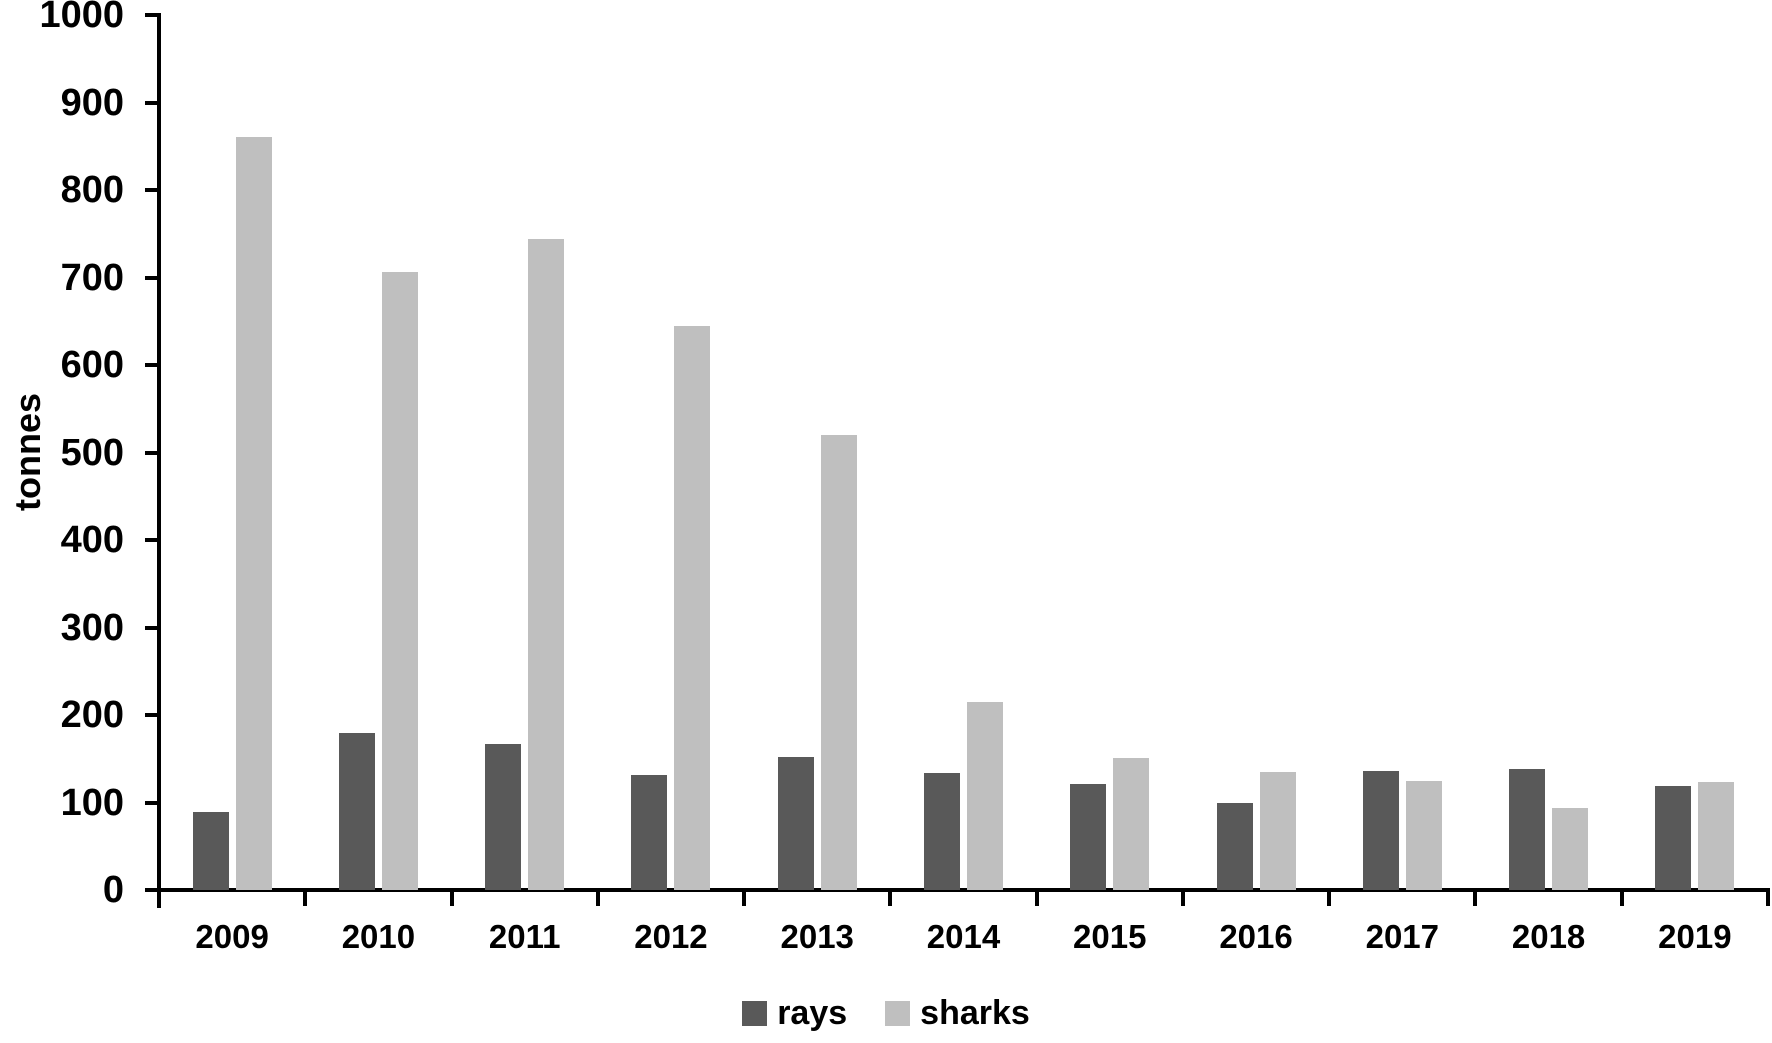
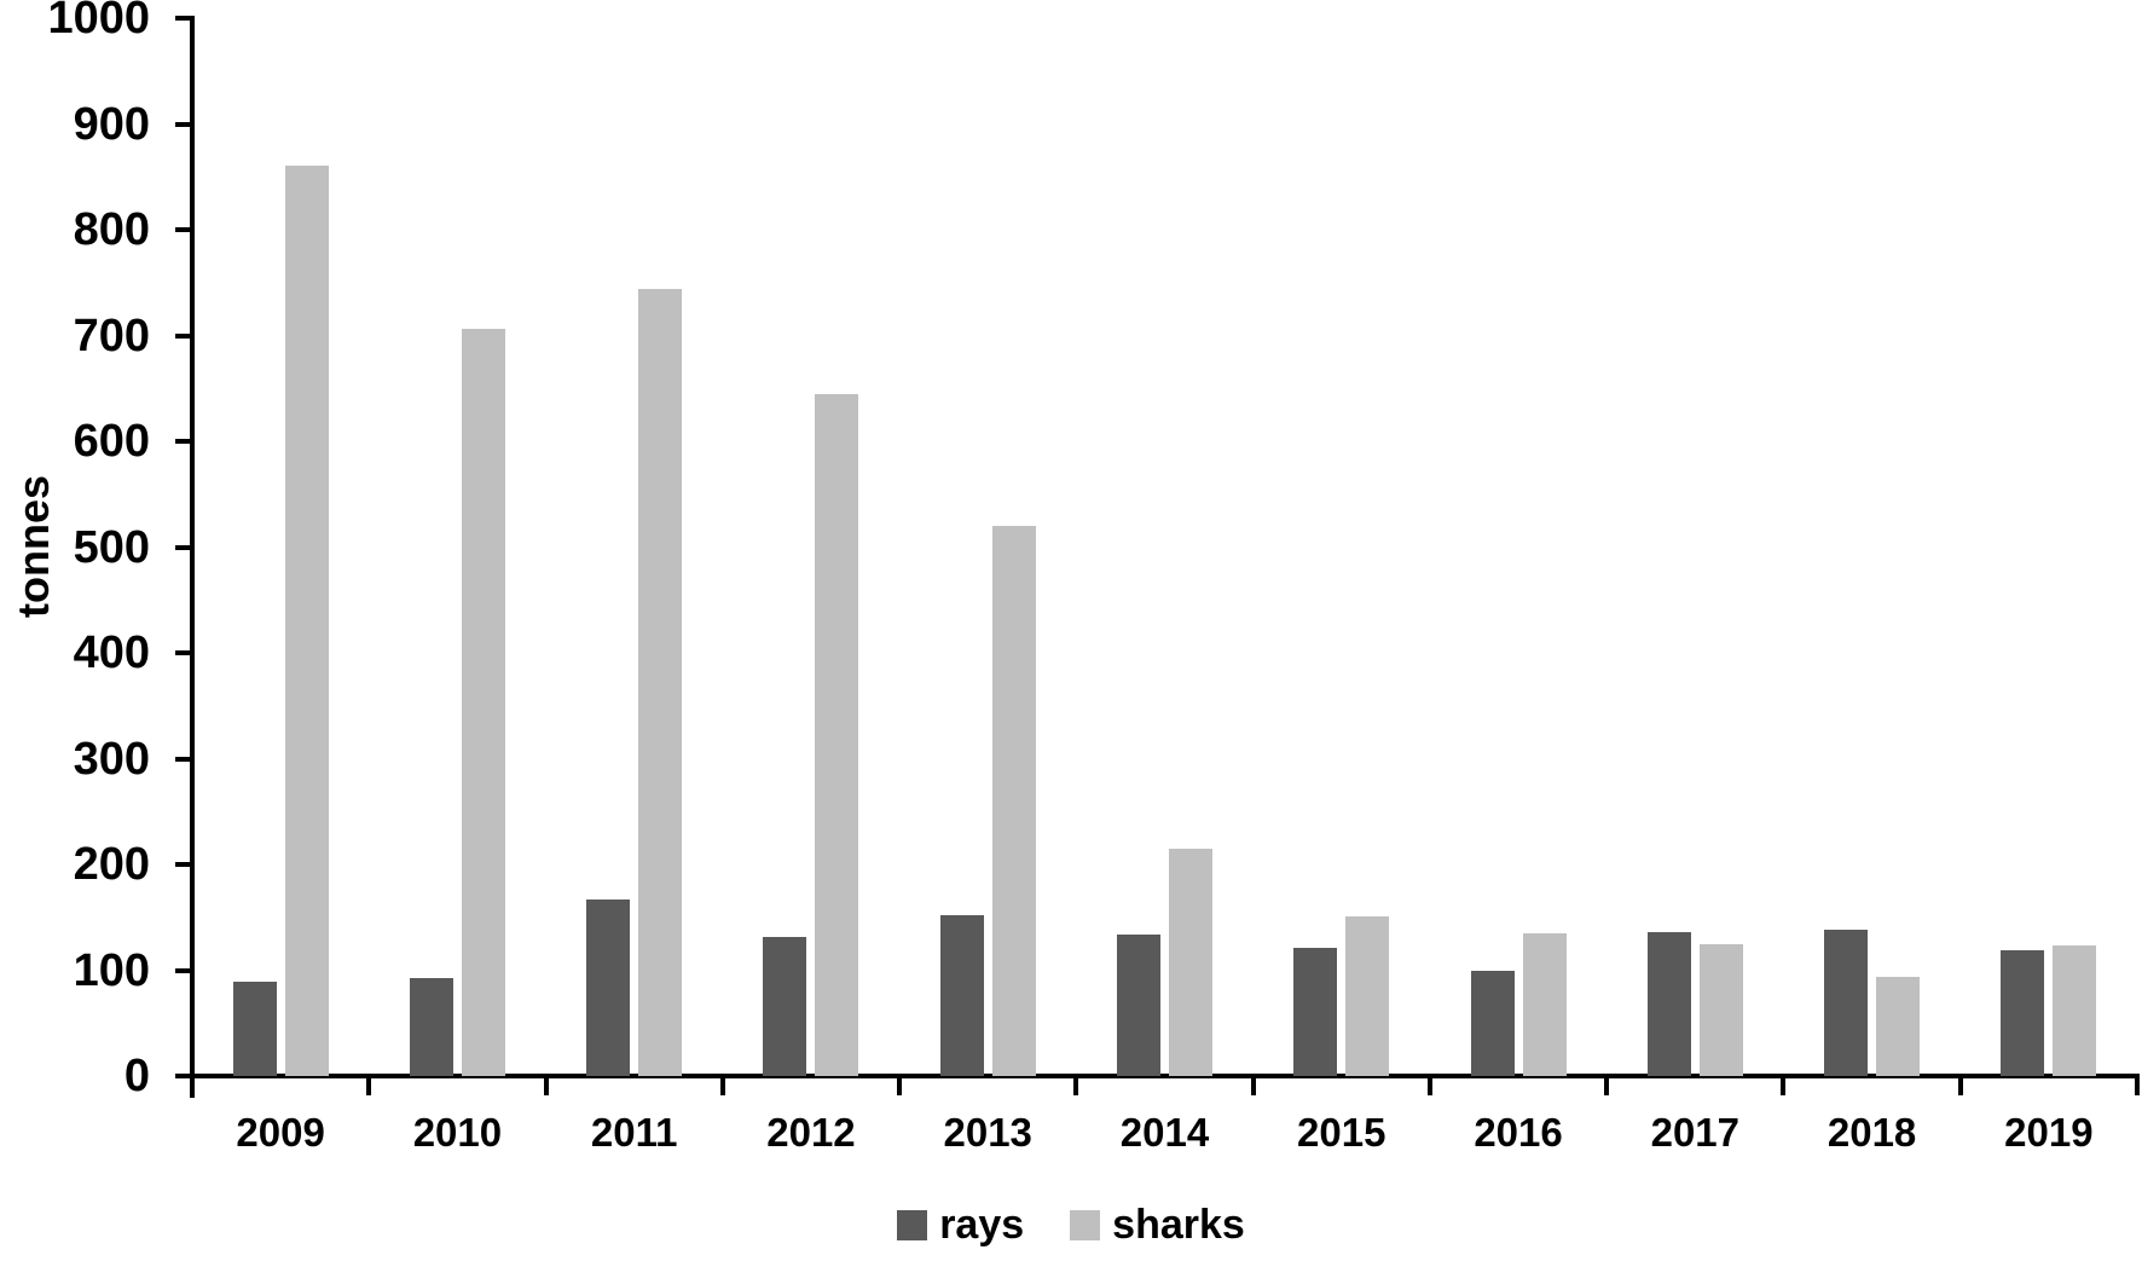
rays/2010: 180 -> 90
